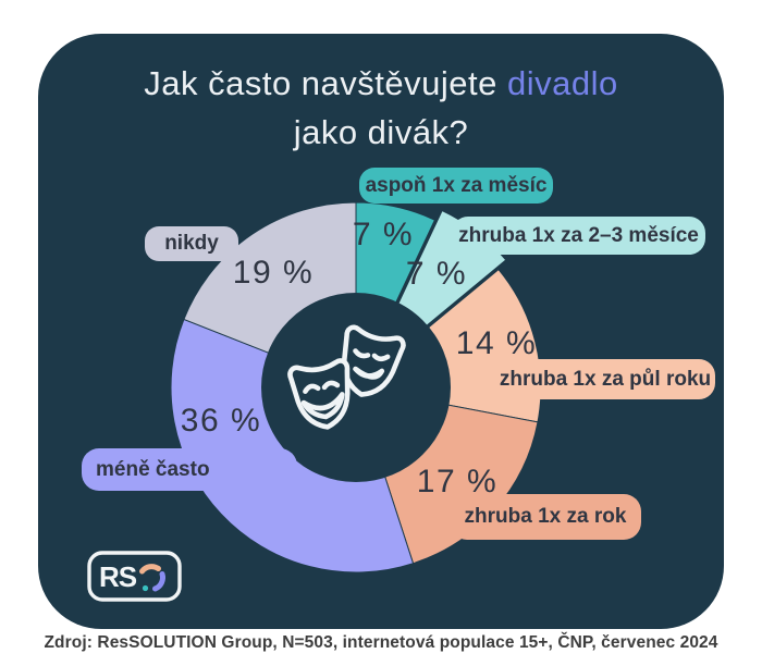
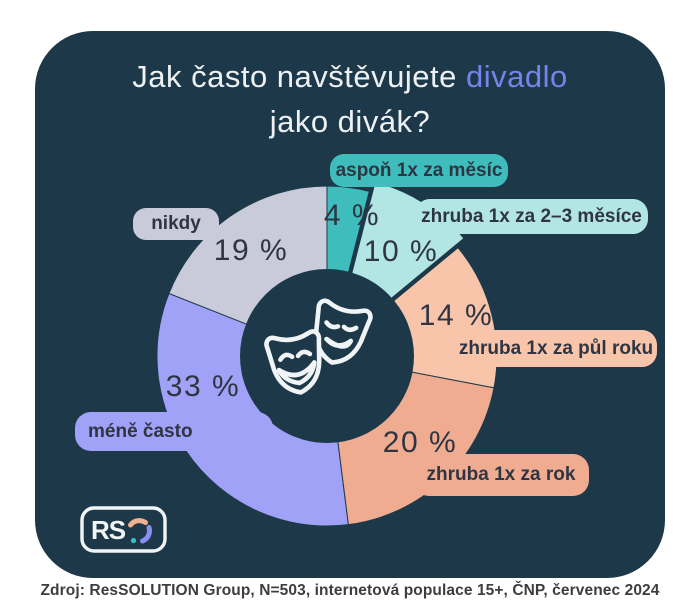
aspoň 1x za měsíc: 7 -> 4
zhruba 1x za 2–3 měsíce: 7 -> 10
zhruba 1x za rok: 17 -> 20
méně často: 36 -> 33
